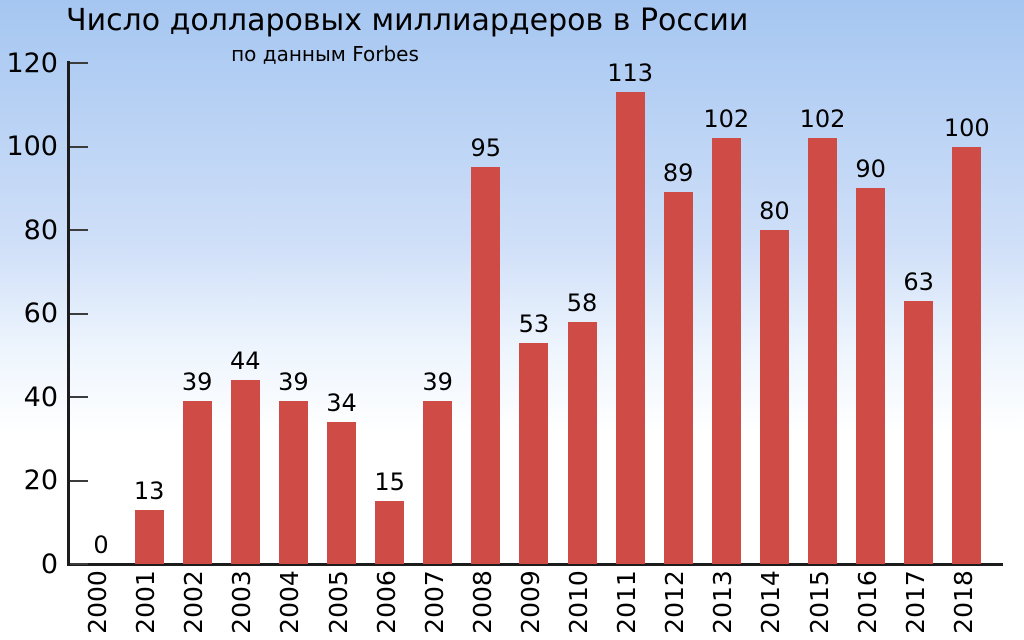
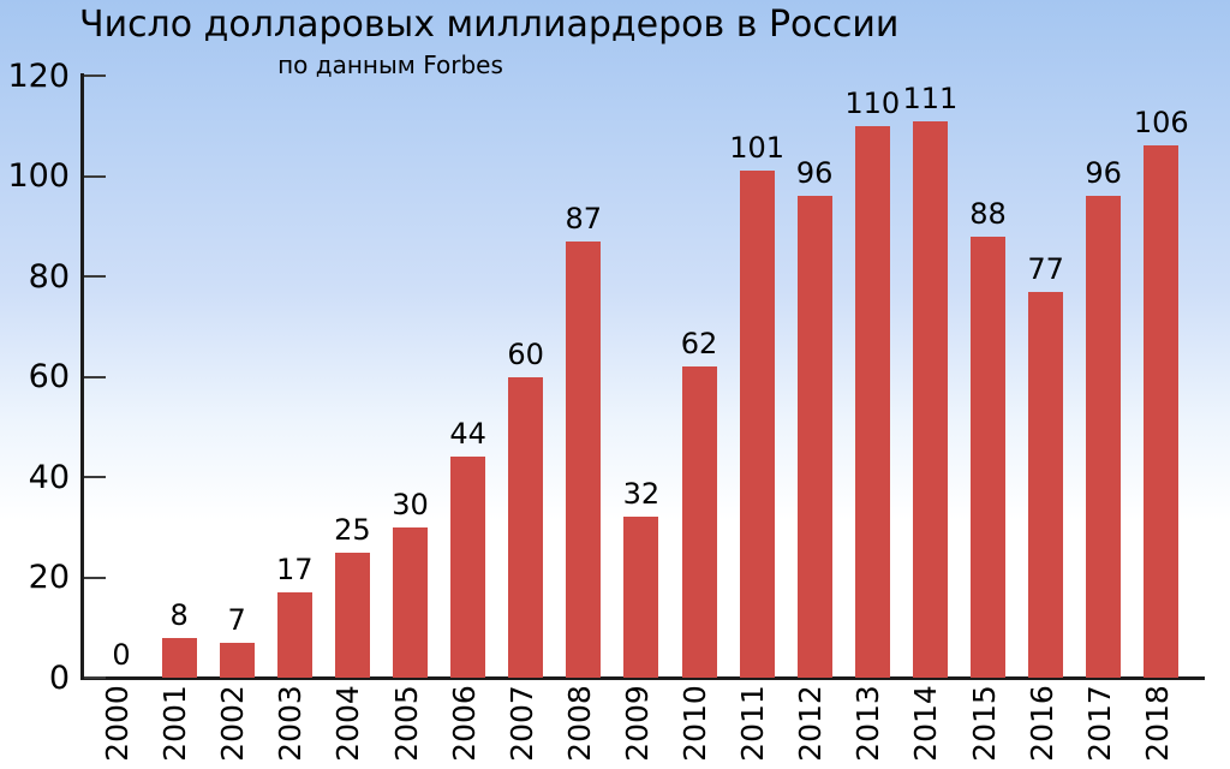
2001: 13 -> 8
2002: 39 -> 7
2003: 44 -> 17
2004: 39 -> 25
2005: 34 -> 30
2006: 15 -> 44
2007: 39 -> 60
2008: 95 -> 87
2009: 53 -> 32
2010: 58 -> 62
2011: 113 -> 101
2012: 89 -> 96
2013: 102 -> 110
2014: 80 -> 111
2015: 102 -> 88
2016: 90 -> 77
2017: 63 -> 96
2018: 100 -> 106
